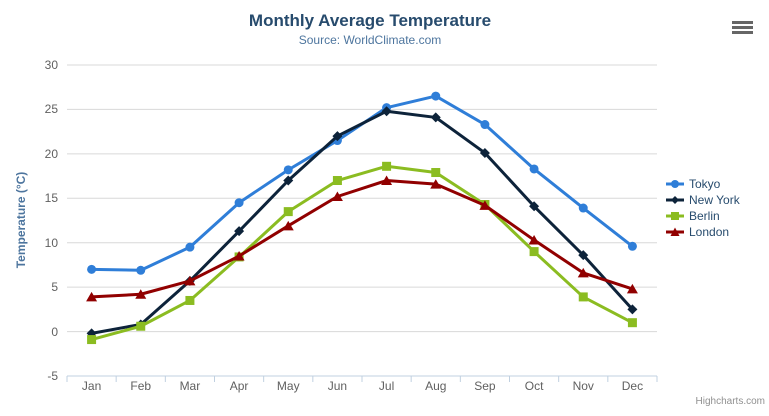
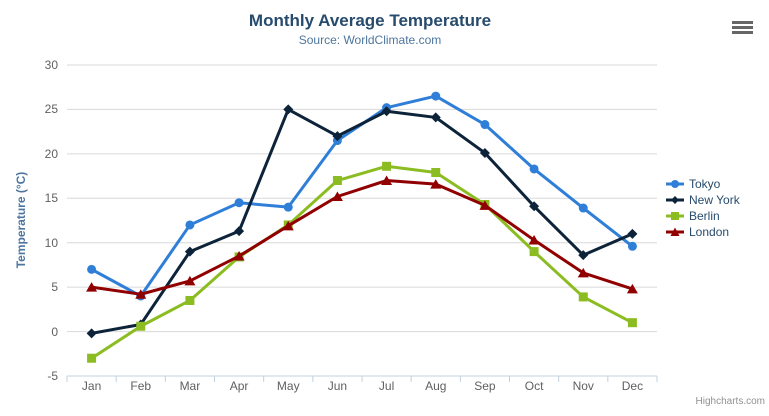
Berlin/Jan: -1 -> -3
London/Jan: 4 -> 5
Tokyo/Feb: 7 -> 4
Tokyo/Mar: 10 -> 12
New York/Mar: 6 -> 9
Tokyo/May: 18 -> 14
New York/May: 17 -> 25
Berlin/May: 14 -> 12
New York/Dec: 2 -> 11
